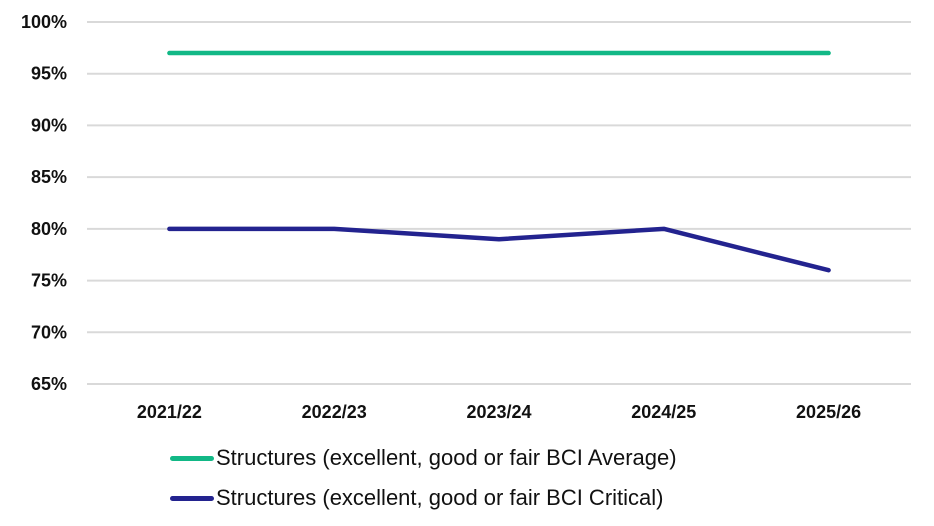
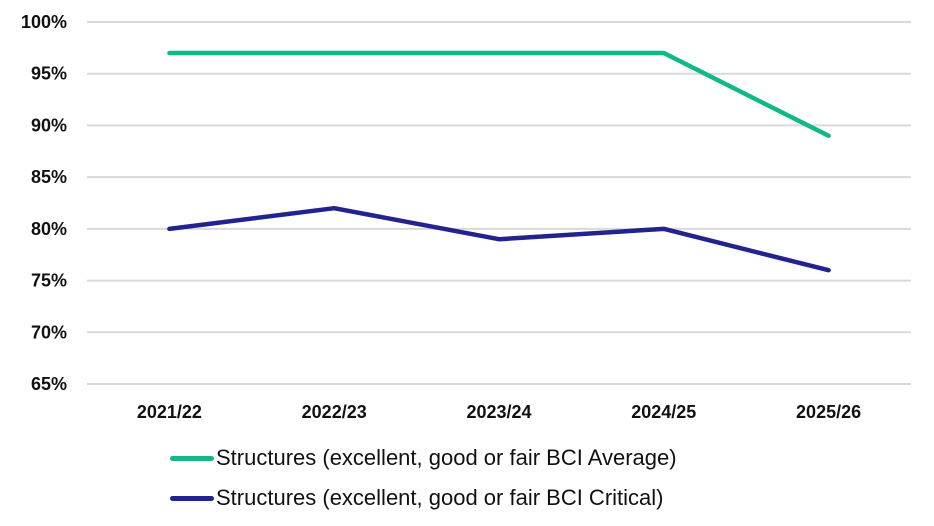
Structures (excellent, good or fair BCI Critical)/2022/23: 80% -> 82%
Structures (excellent, good or fair BCI Average)/2025/26: 97% -> 89%
